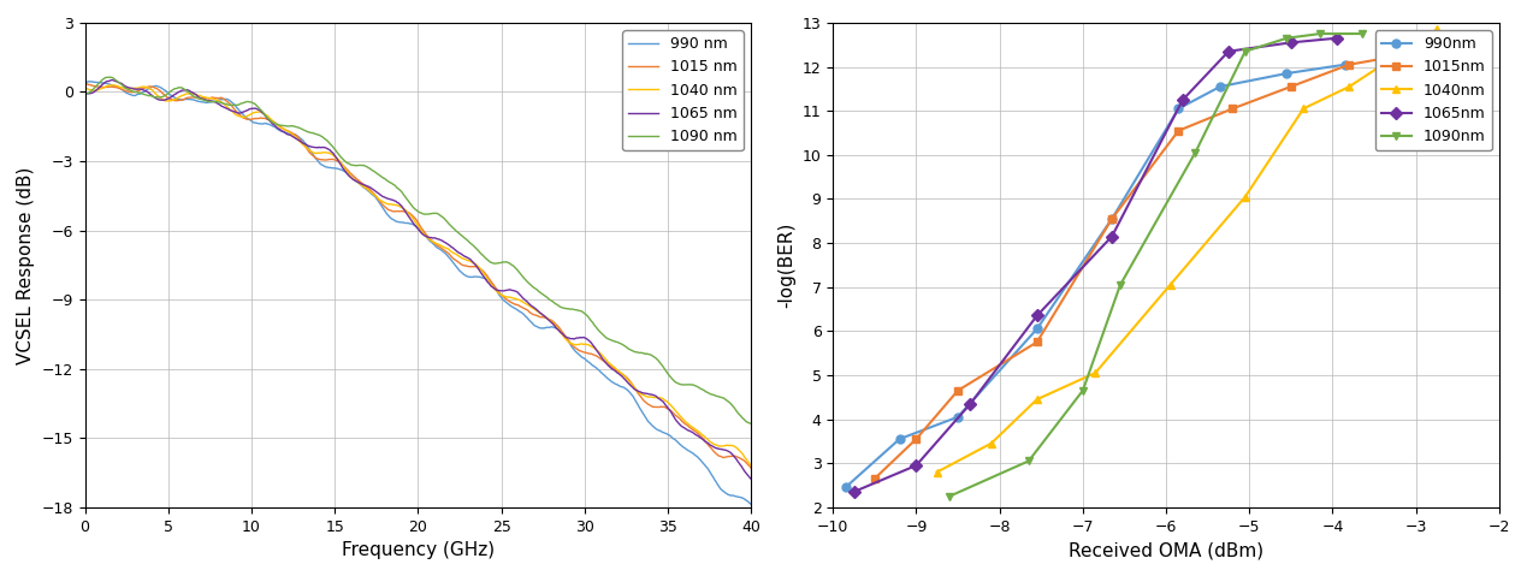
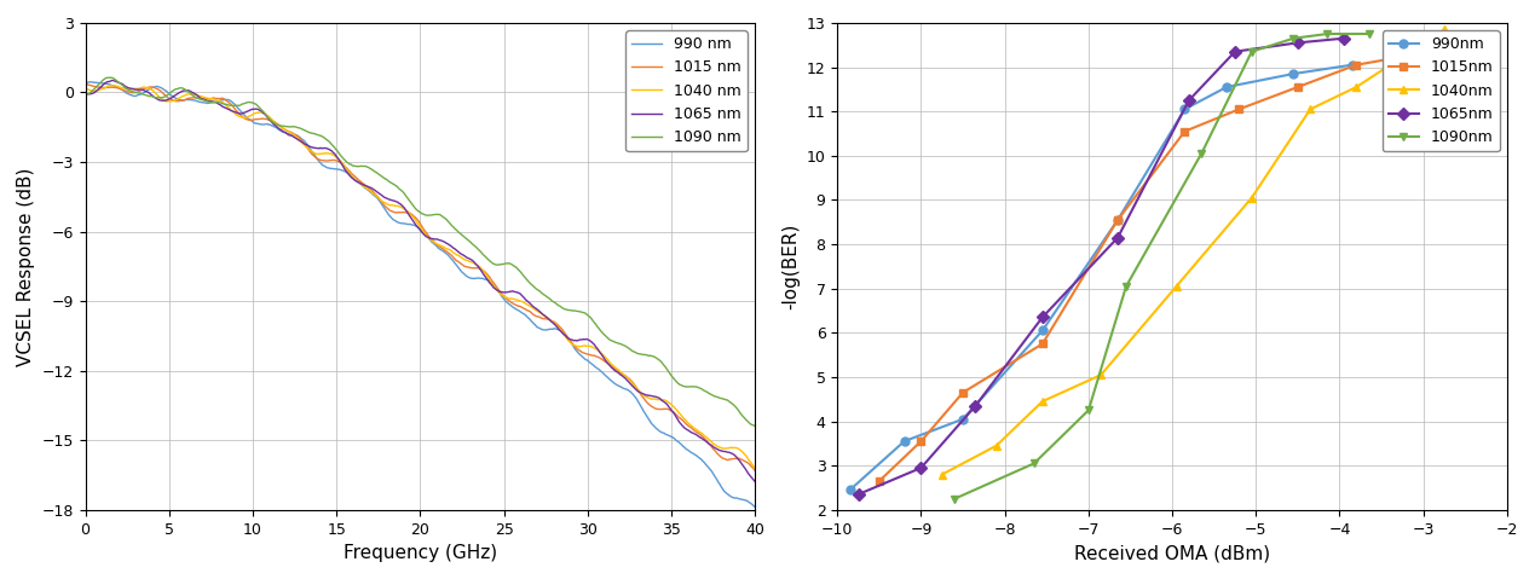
1090nm/−7: 4.65 -> 4.25
